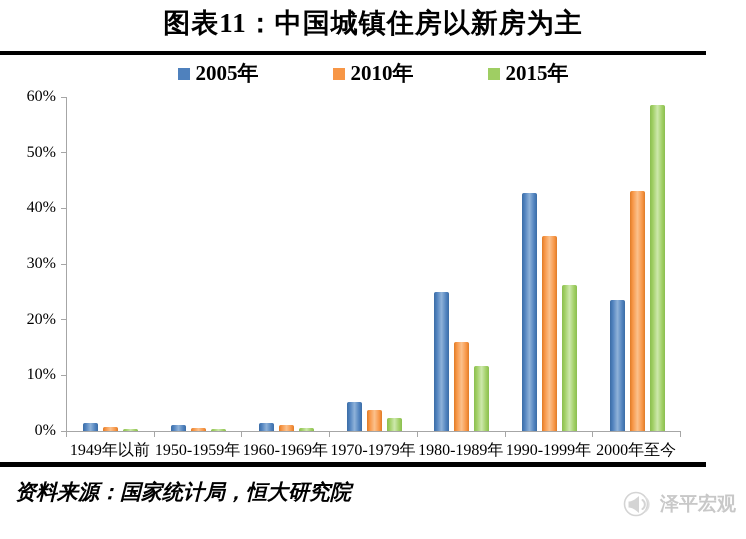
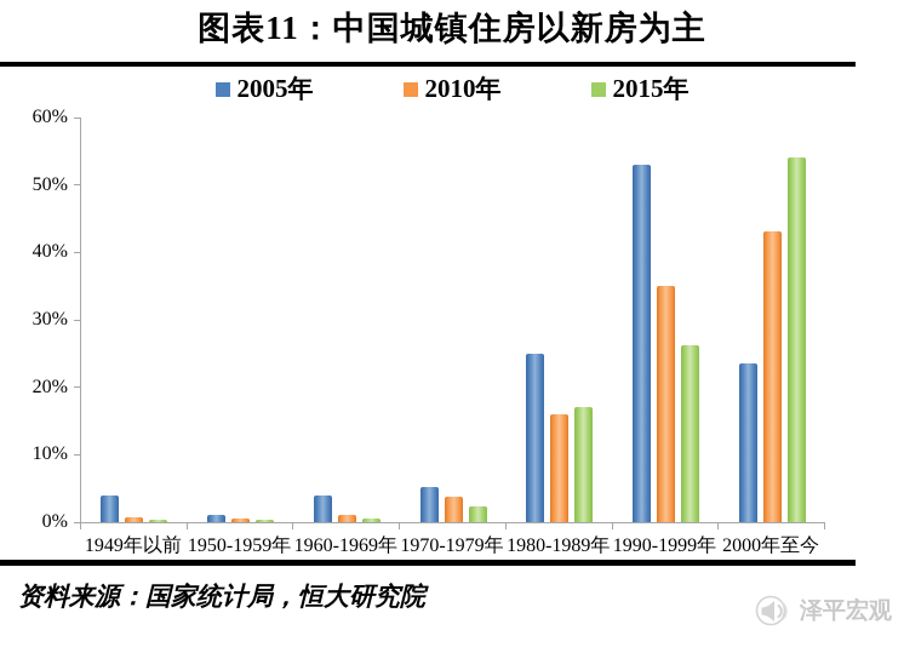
2005年/1949年以前: 1% -> 4%
2005年/1960-1969年: 1% -> 4%
2015年/1980-1989年: 12% -> 17%
2005年/1990-1999年: 43% -> 53%
2015年/2000年至今: 58% -> 54%
